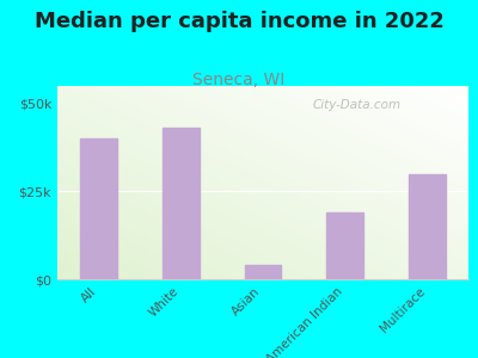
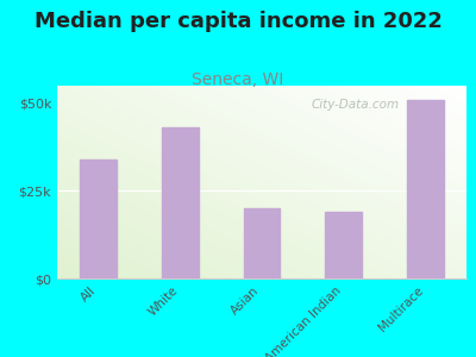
All: $40k -> $34k
Asian: $4k -> $20k
Multirace: $30k -> $51k
